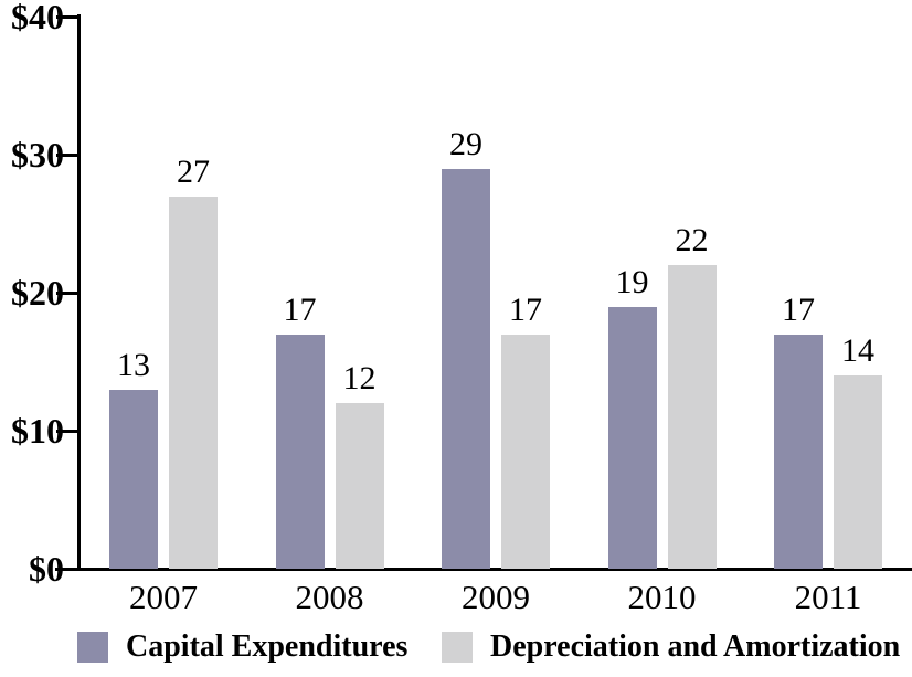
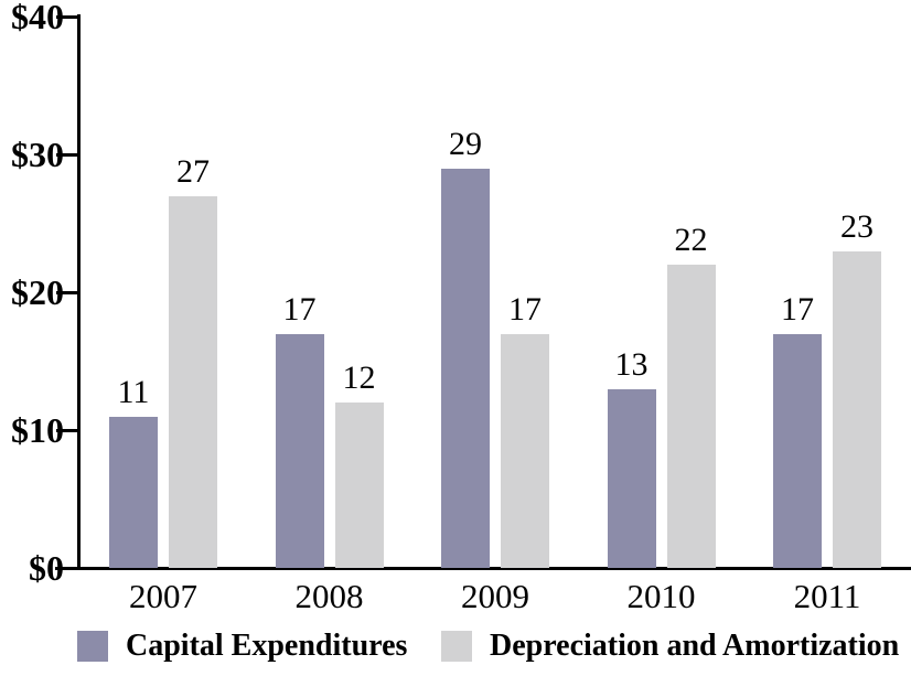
Capital Expenditures/2007: 13 -> 11
Capital Expenditures/2010: 19 -> 13
Depreciation and Amortization/2011: 14 -> 23
